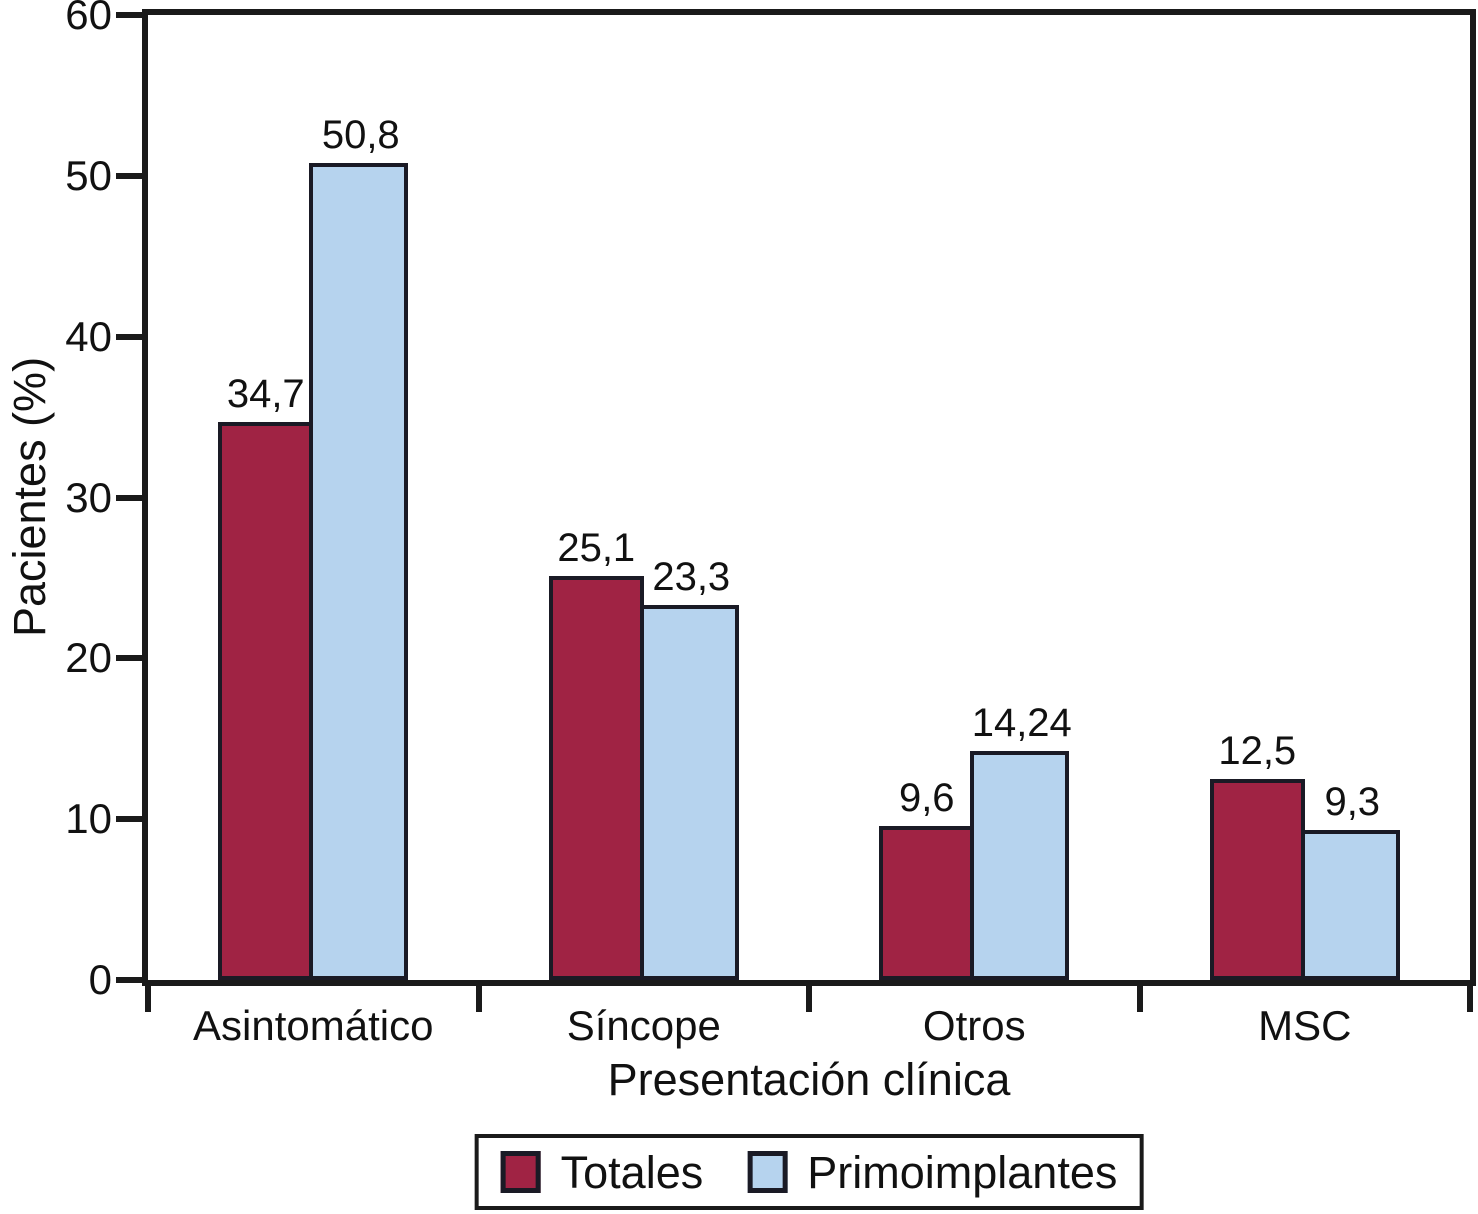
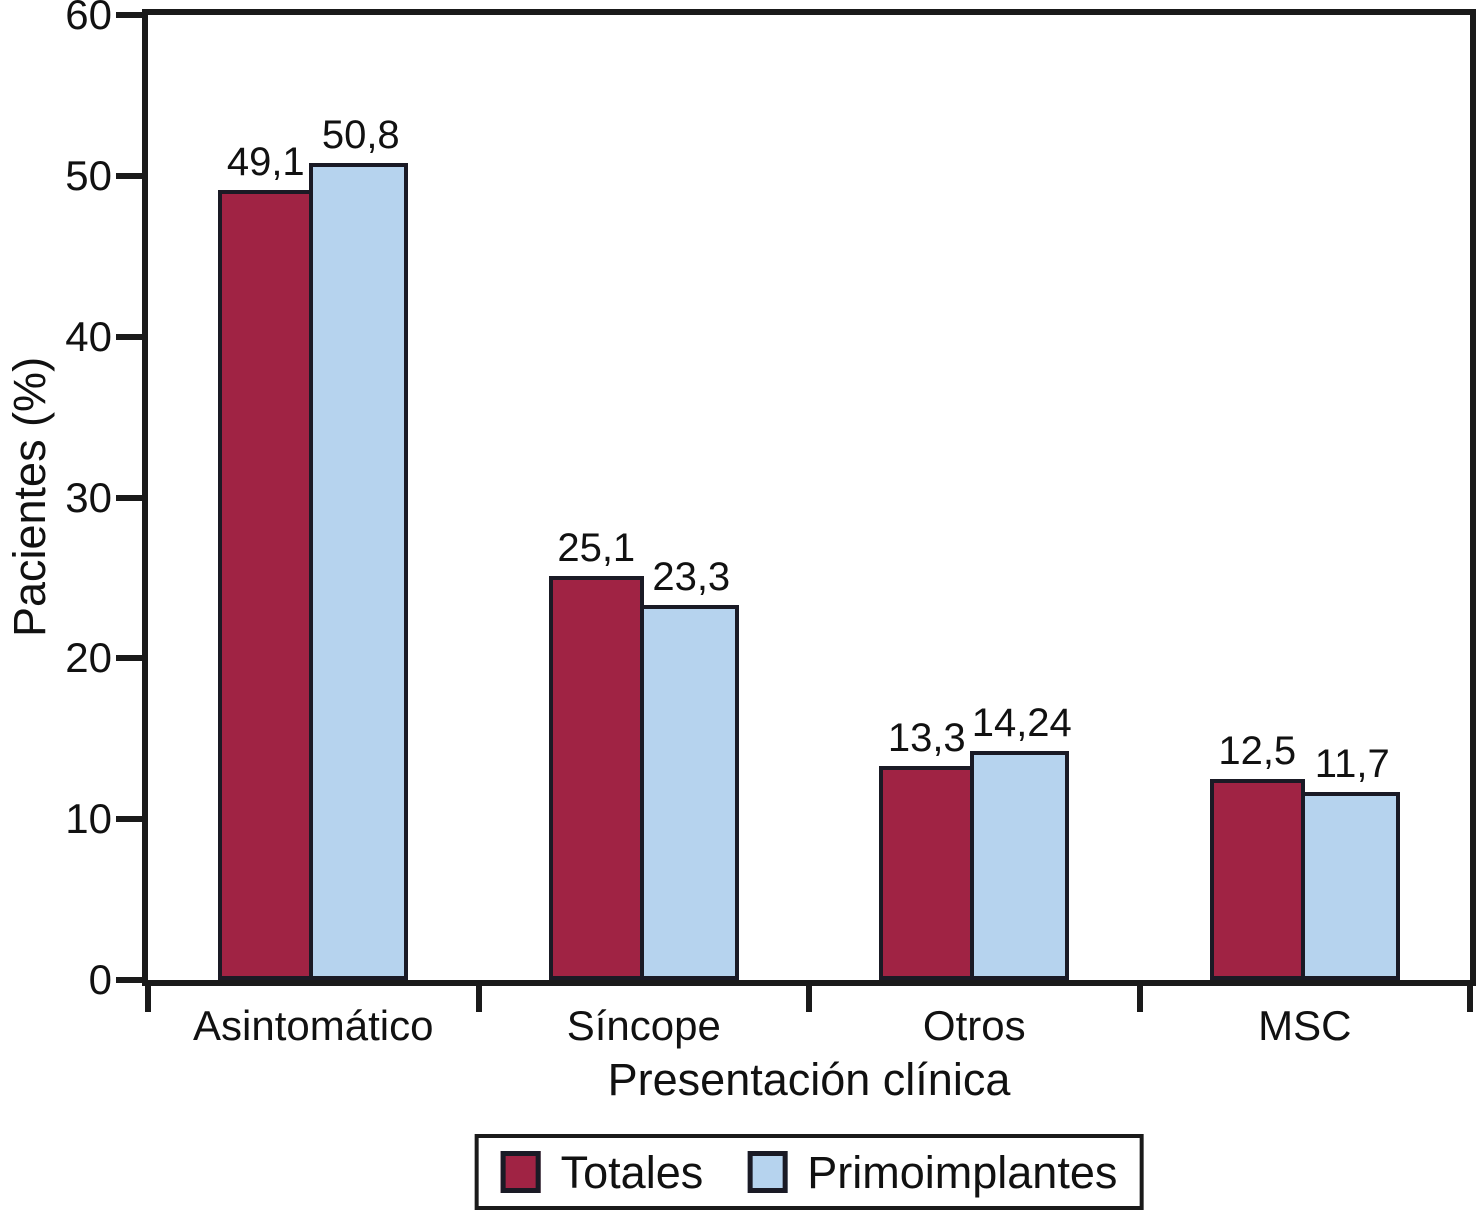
Totales/Asintomático: 34,7 -> 49,1
Totales/Otros: 9,6 -> 13,3
Primoimplantes/MSC: 9,3 -> 11,7
